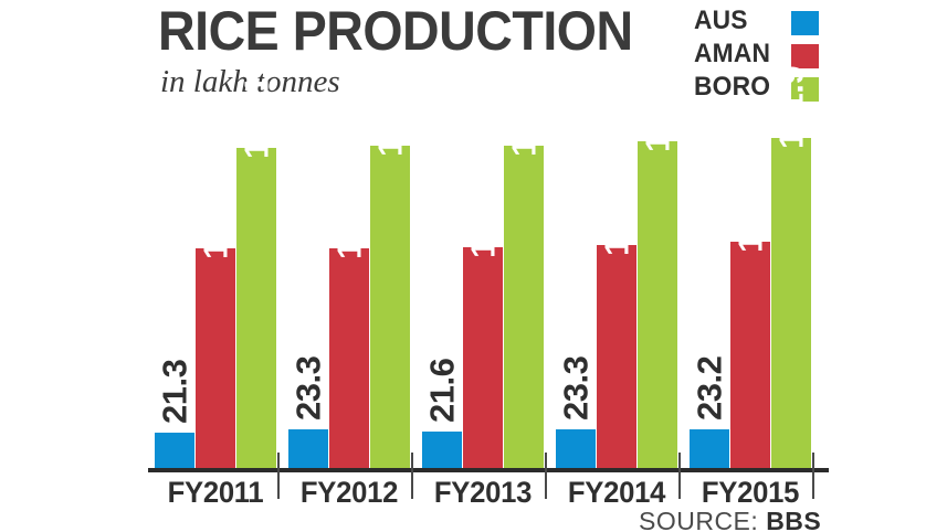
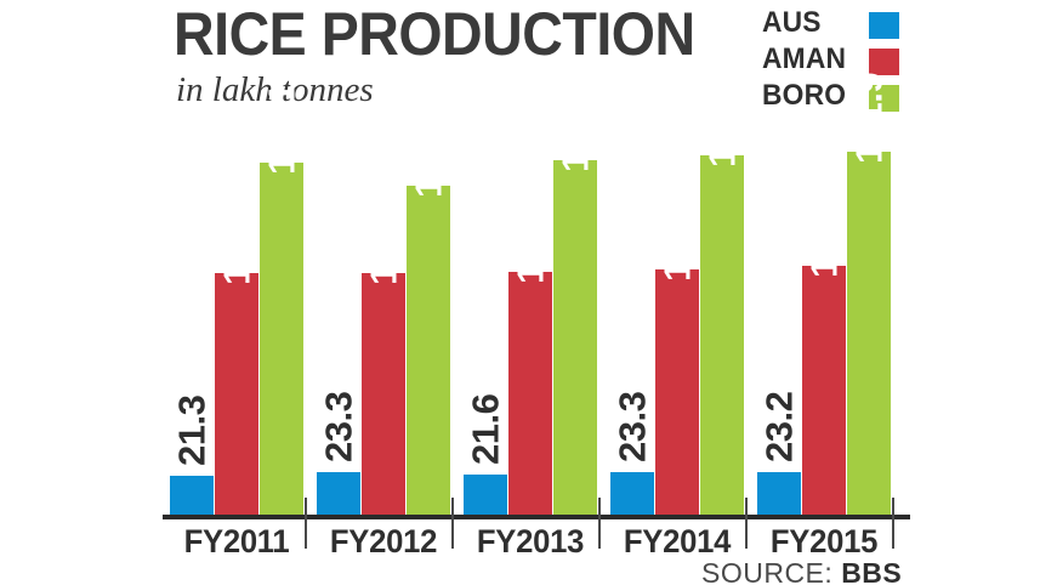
BORO/FY2012: 187.5 -> 174.0
